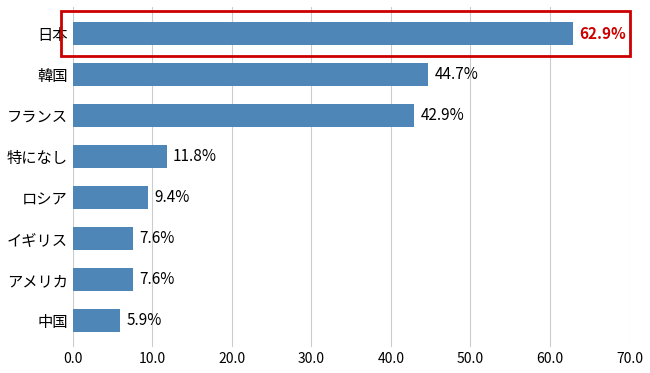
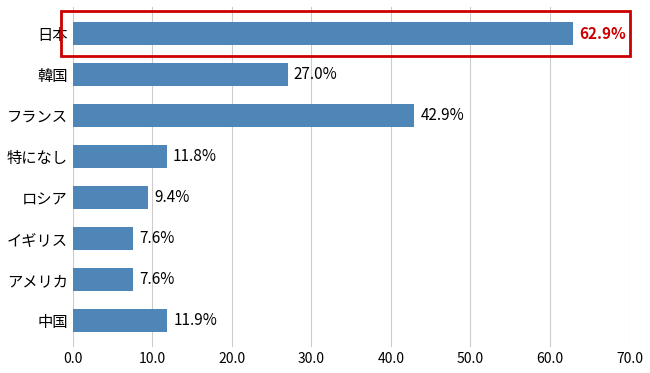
韓国: 44.7% -> 27.0%
中国: 5.9% -> 11.9%
